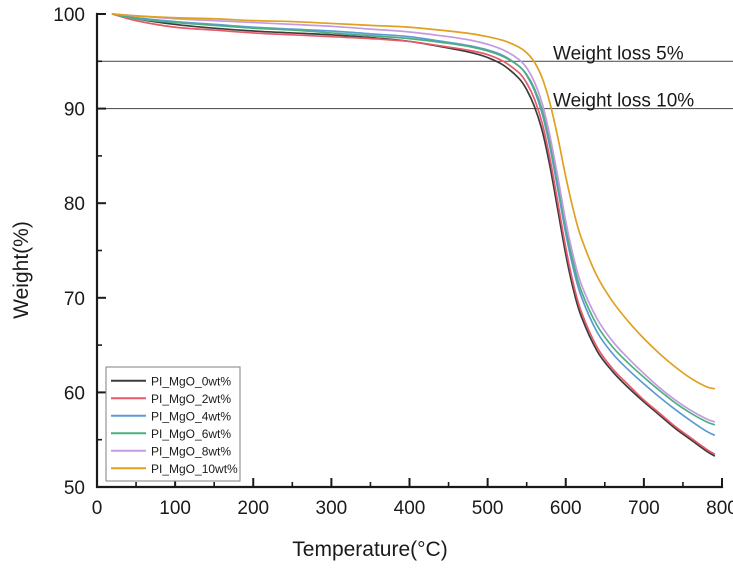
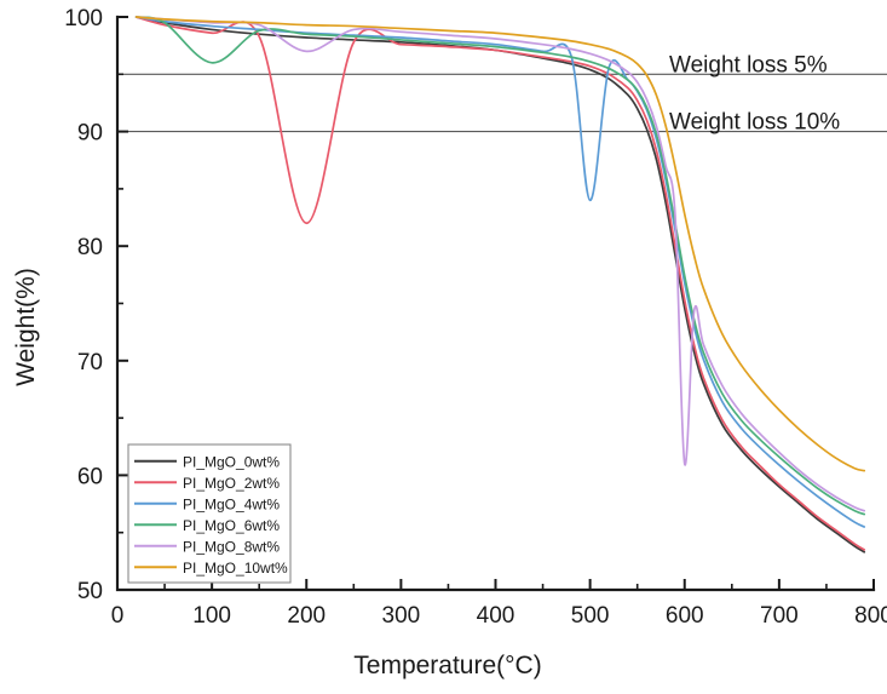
PI_MgO_6wt%/100: 99 -> 96
PI_MgO_2wt%/200: 98 -> 82
PI_MgO_8wt%/200: 99 -> 97
PI_MgO_4wt%/500: 96 -> 84
PI_MgO_8wt%/600: 78 -> 61
